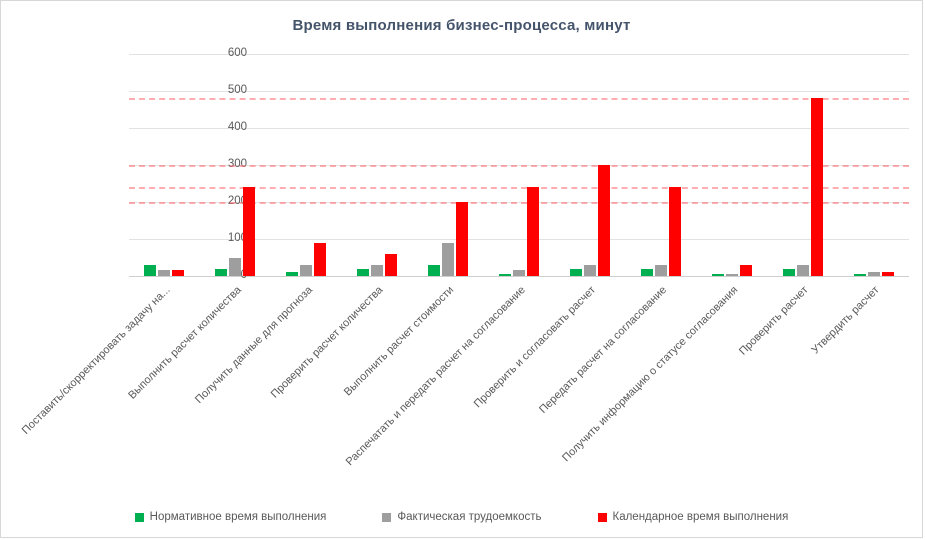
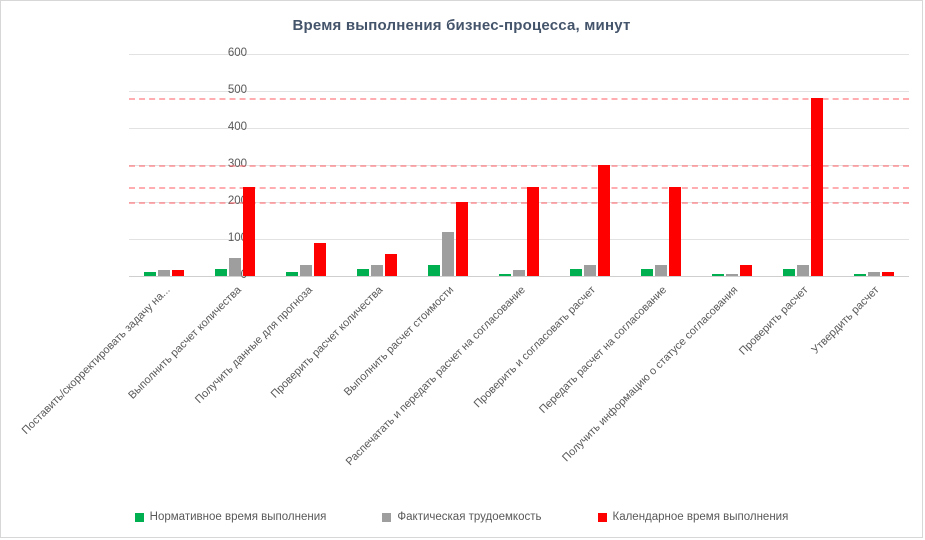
Нормативное время выполнения/Поставить/скорректировать задачу на...: 30 -> 10
Фактическая трудоемкость/Выполнить расчет стоимости: 90 -> 120
